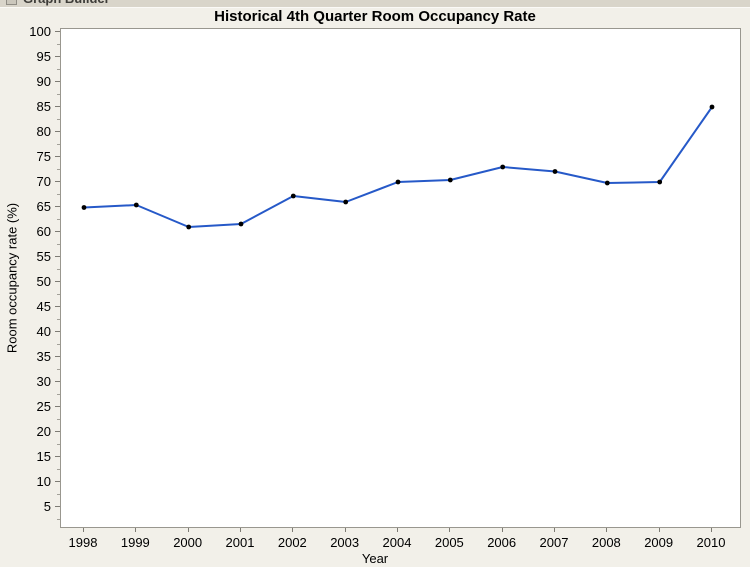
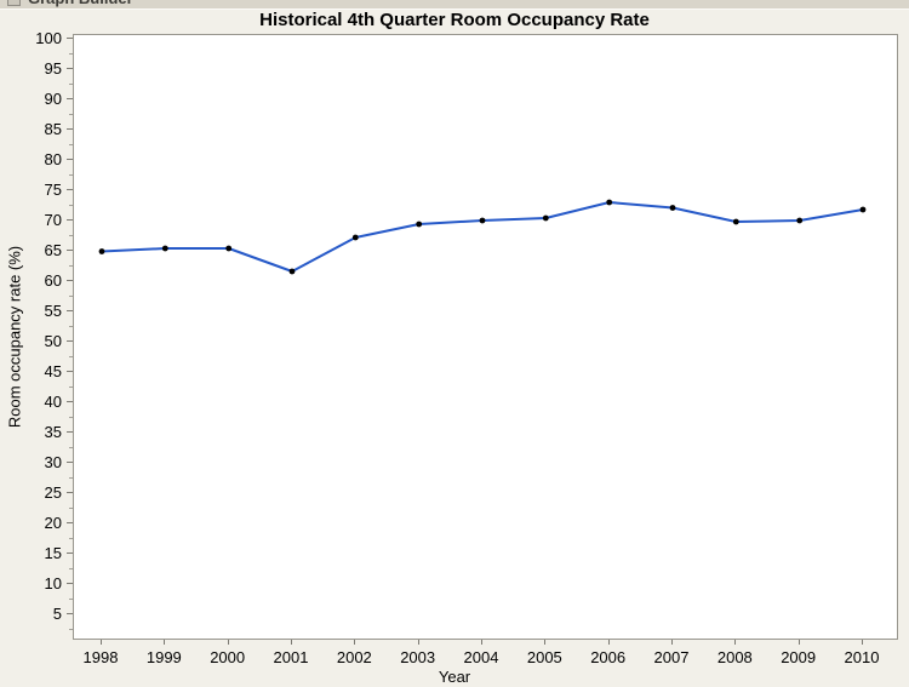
2000: 61 -> 65
2003: 66 -> 69
2010: 85 -> 72
